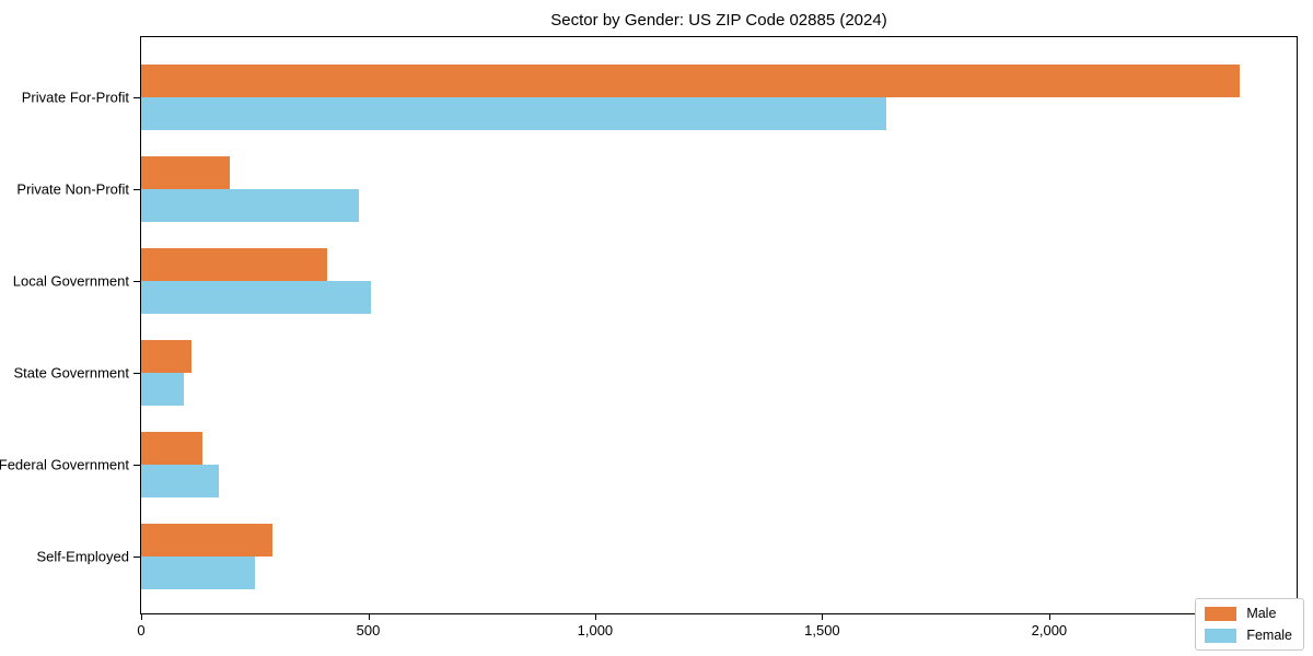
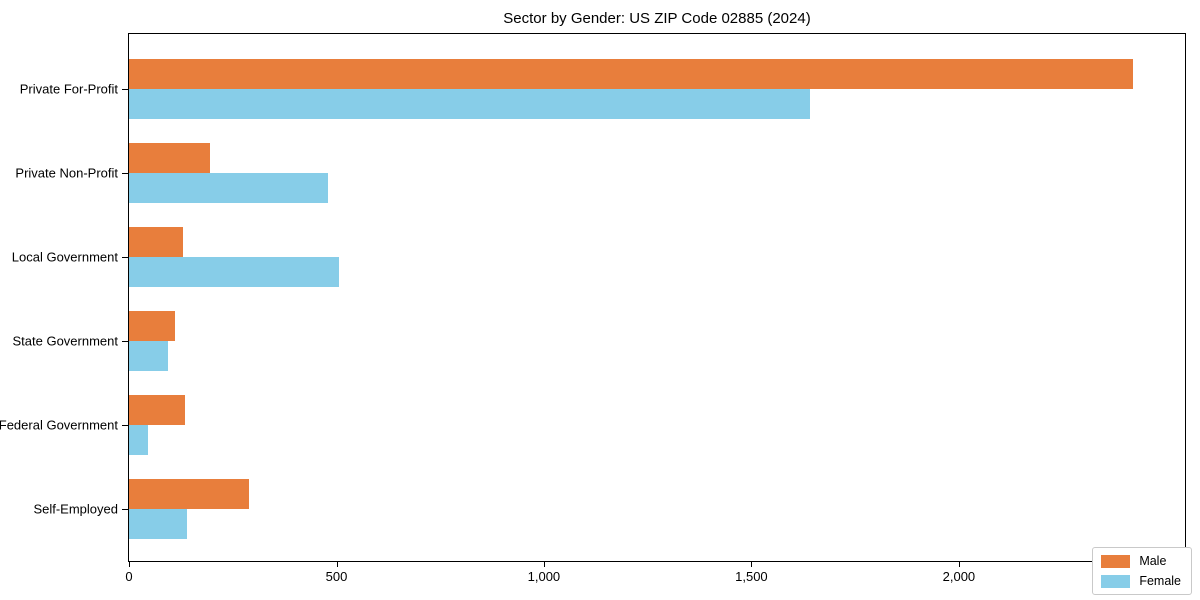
Male/Local Government: 410 -> 130
Female/Federal Government: 170 -> 40
Female/Self-Employed: 250 -> 140
